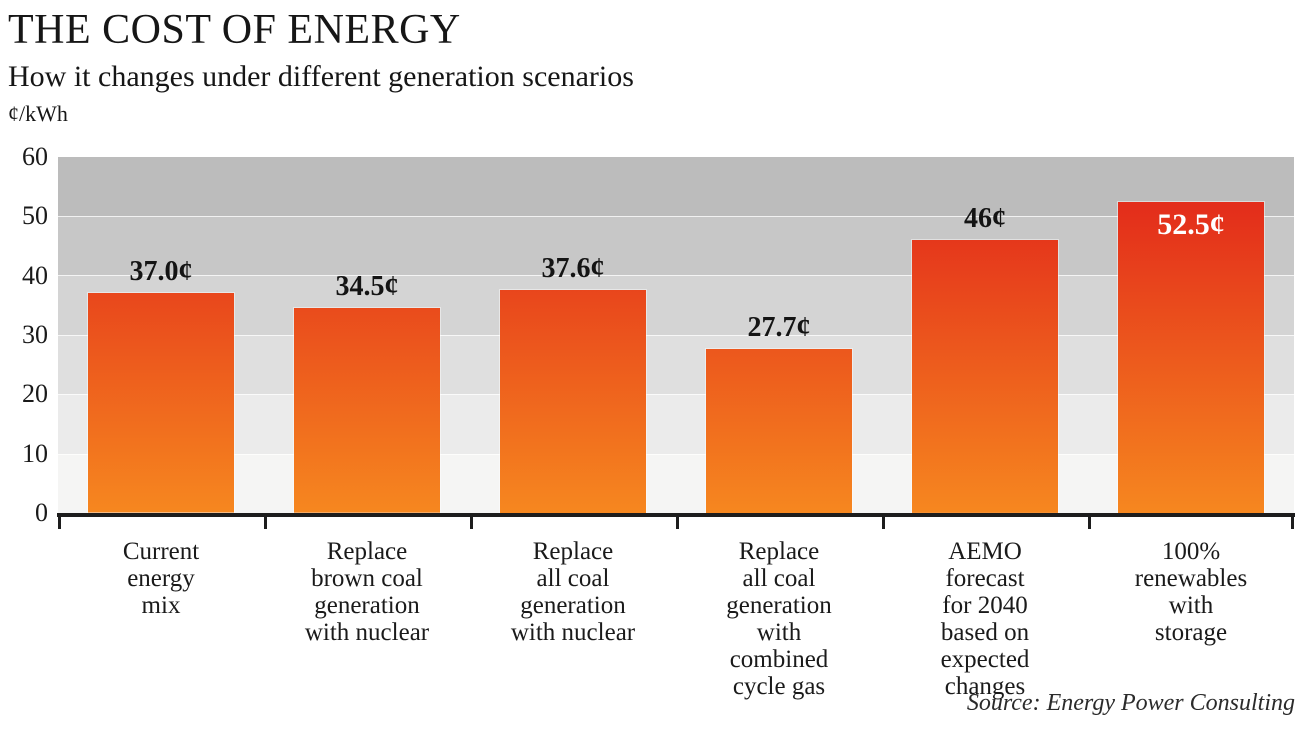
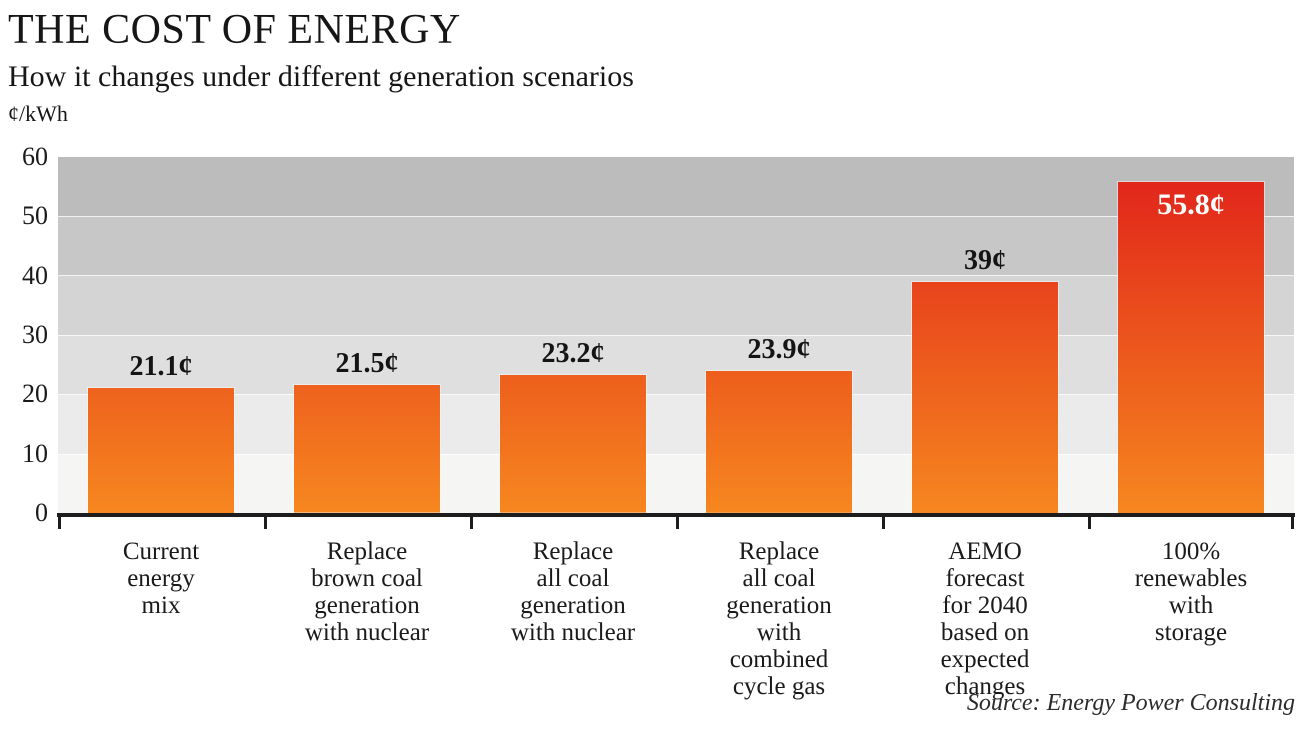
Current energy mix: 37.0 -> 21.1
Replace brown coal generation with nuclear: 34.5 -> 21.5
Replace all coal generation with nuclear: 37.6 -> 23.2
Replace all coal generation with combined cycle gas: 27.7 -> 23.9
AEMO forecast for 2040 based on expected changes: 46 -> 39
100% renewables with storage: 52.5 -> 55.8
